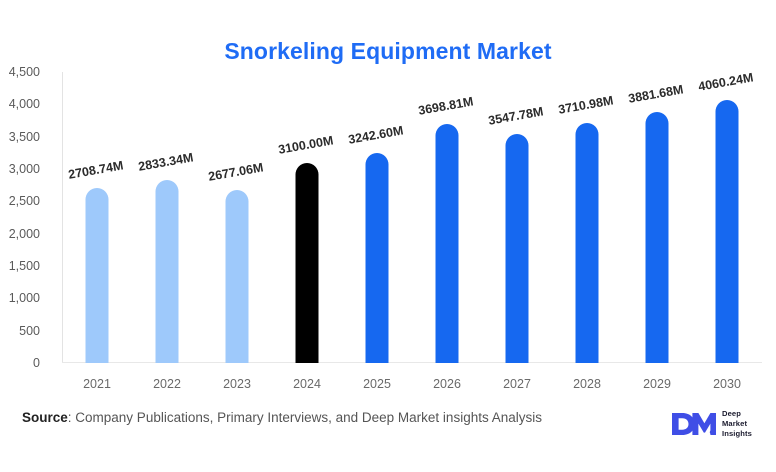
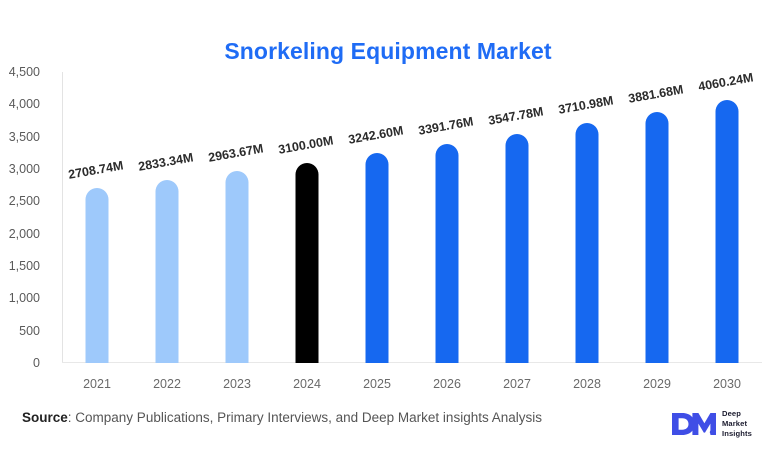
2023: 2677.06M -> 2963.67M
2026: 3698.81M -> 3391.76M
